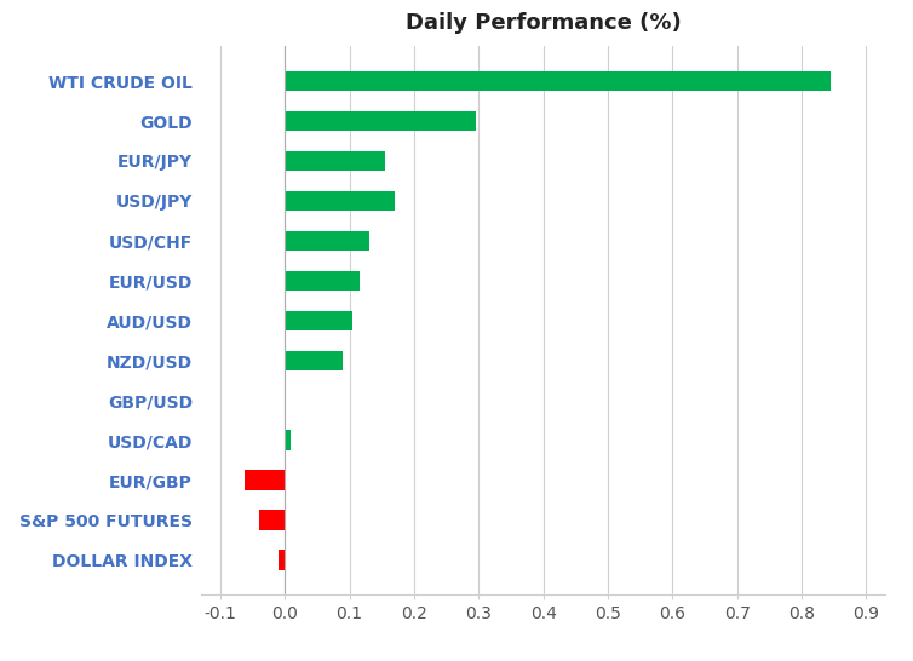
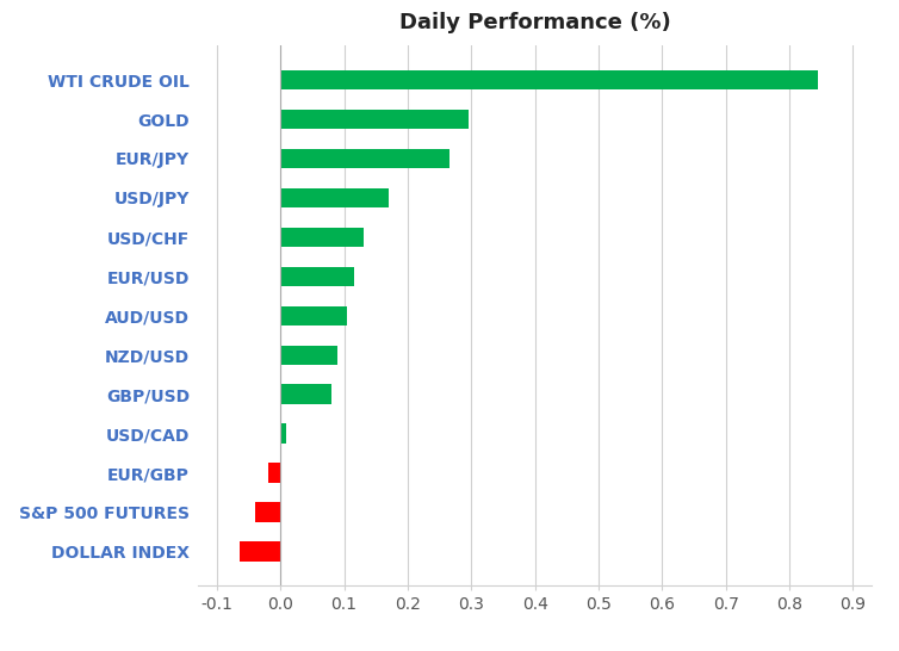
EUR/JPY: 0.156 -> 0.265
GBP/USD: 0.002 -> 0.080
EUR/GBP: -0.062 -> -0.020
DOLLAR INDEX: -0.010 -> -0.065
